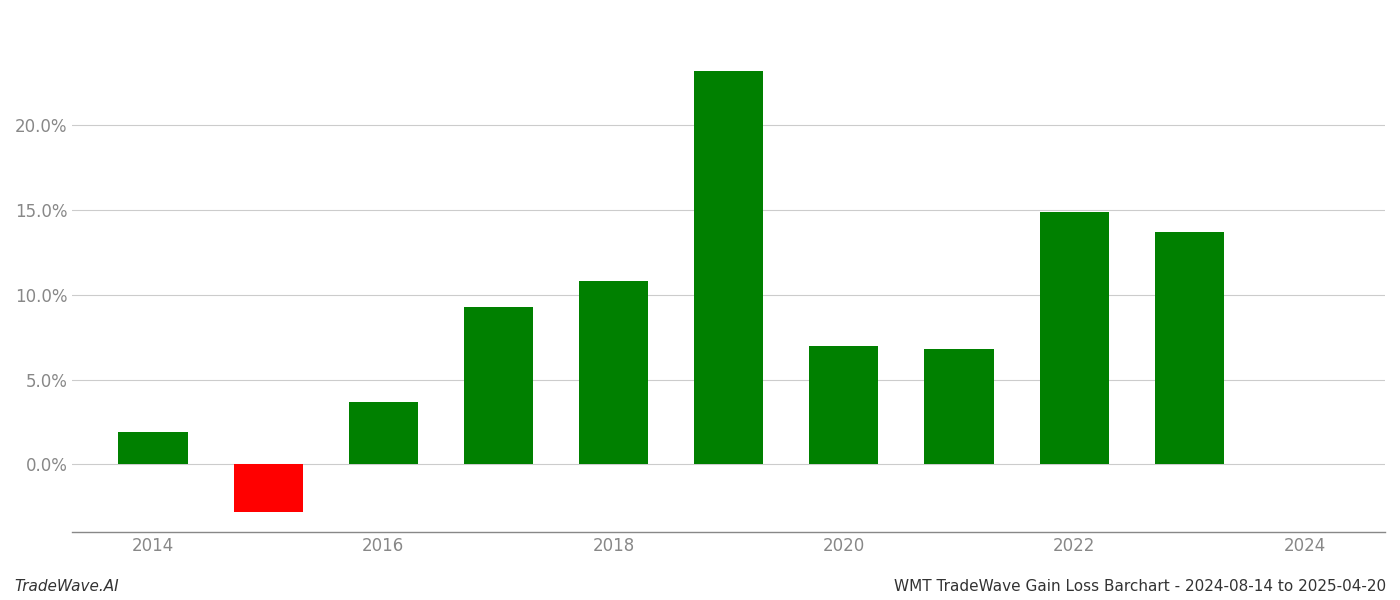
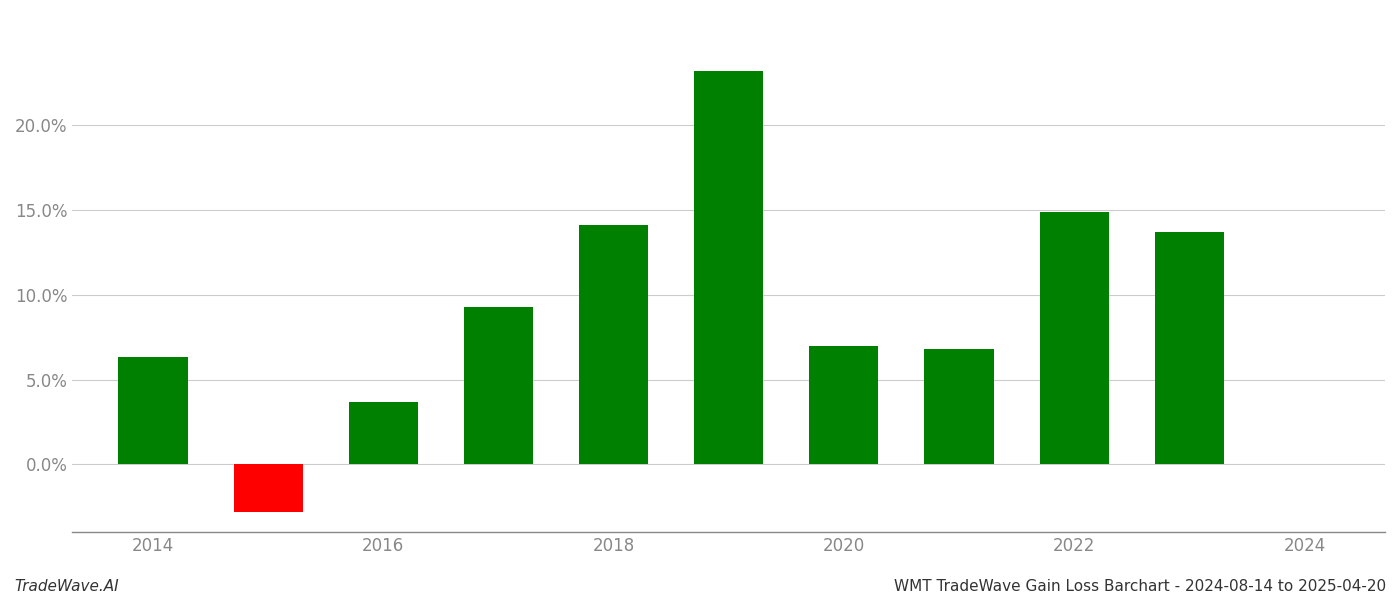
2014: 1.9% -> 6.3%
2018: 10.8% -> 14.1%
